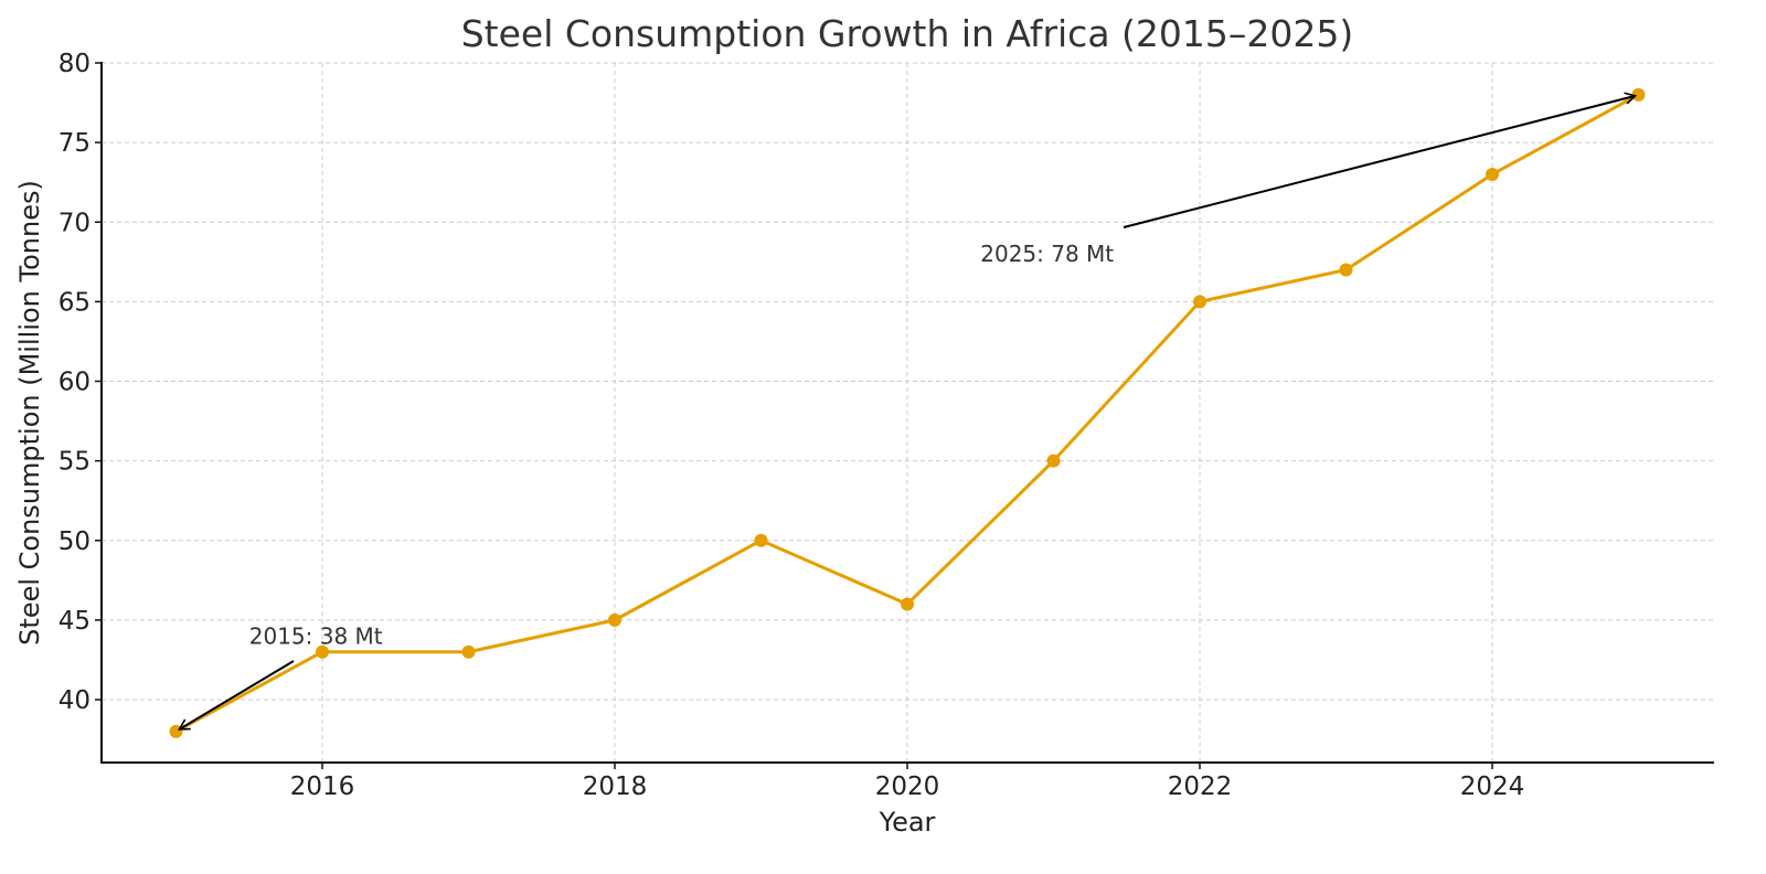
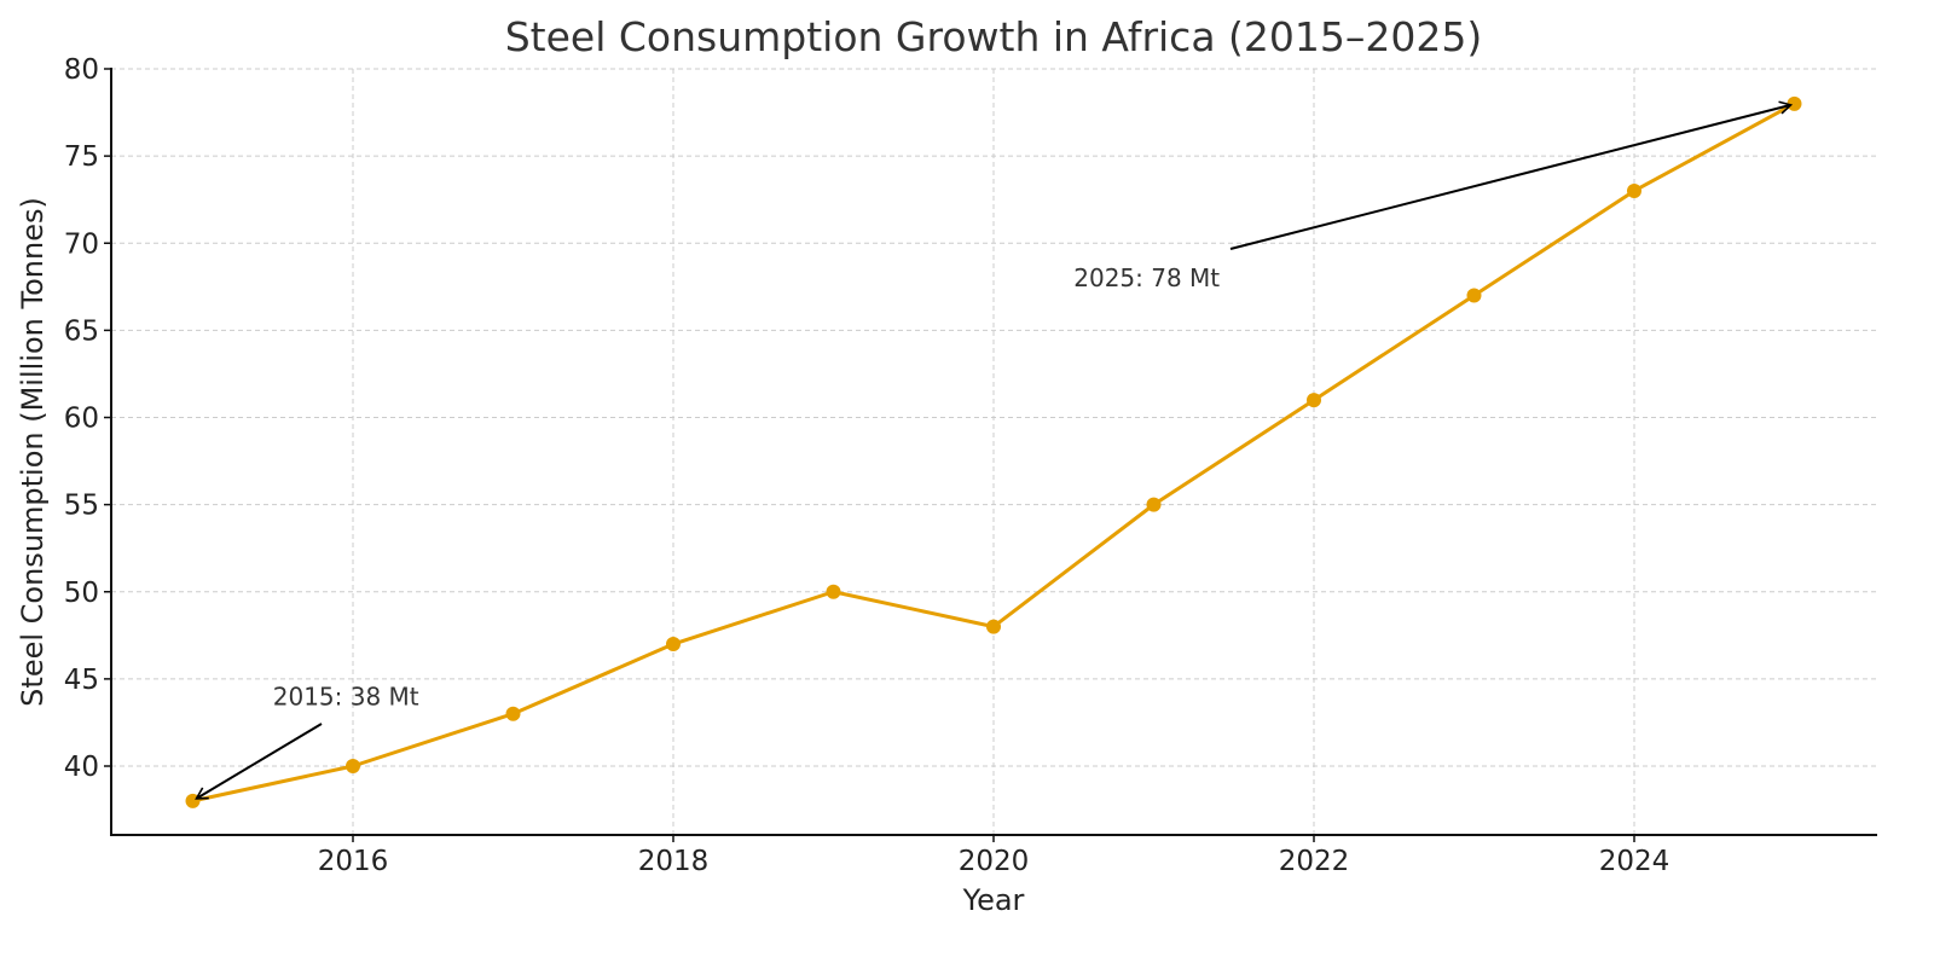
2016: 43 -> 40
2018: 45 -> 47
2020: 46 -> 48
2022: 65 -> 61
